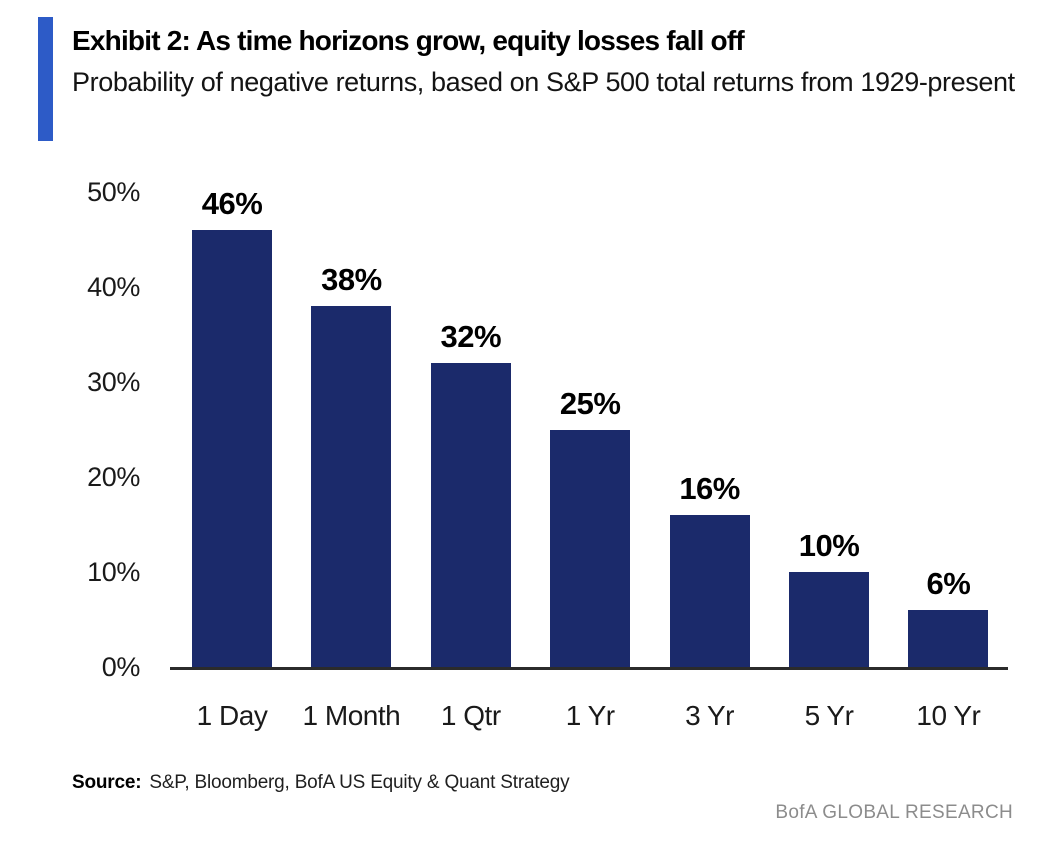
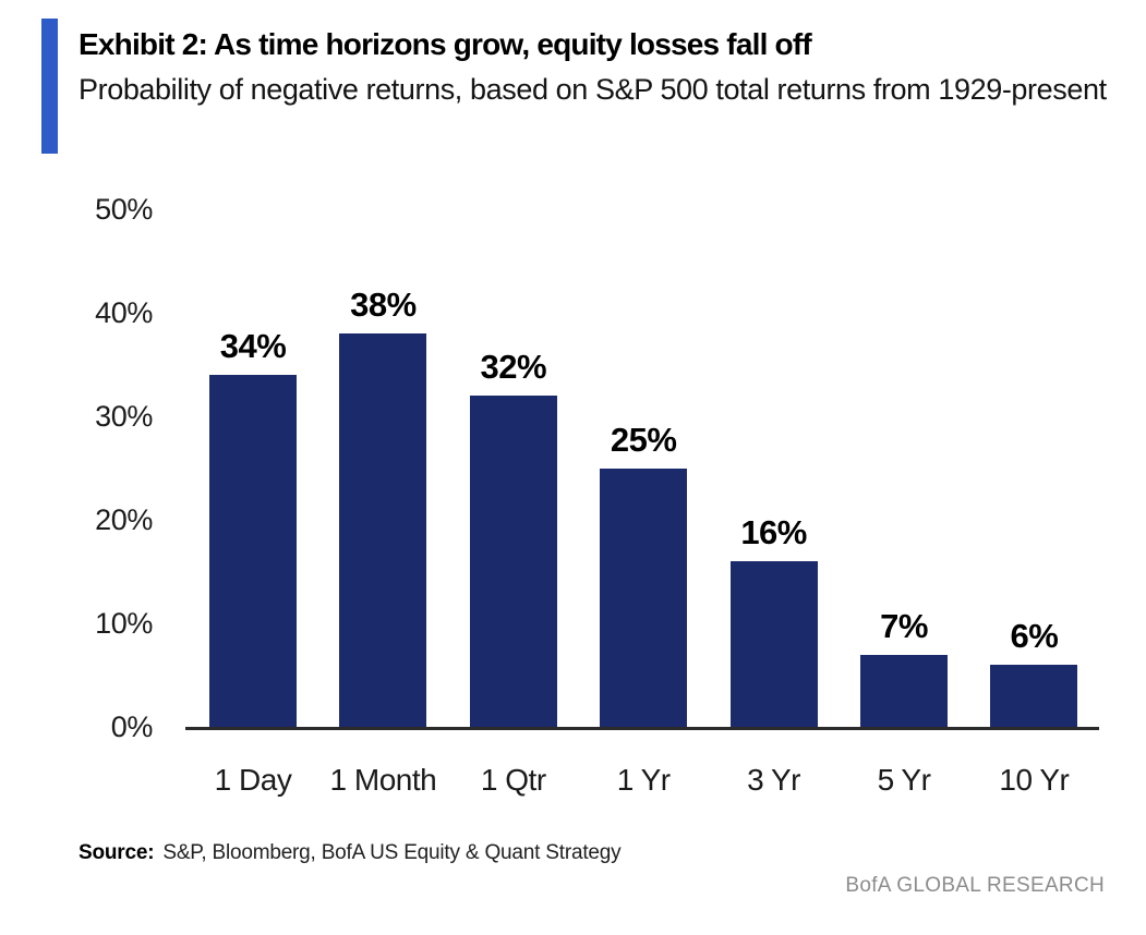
1 Day: 46% -> 34%
5 Yr: 10% -> 7%
